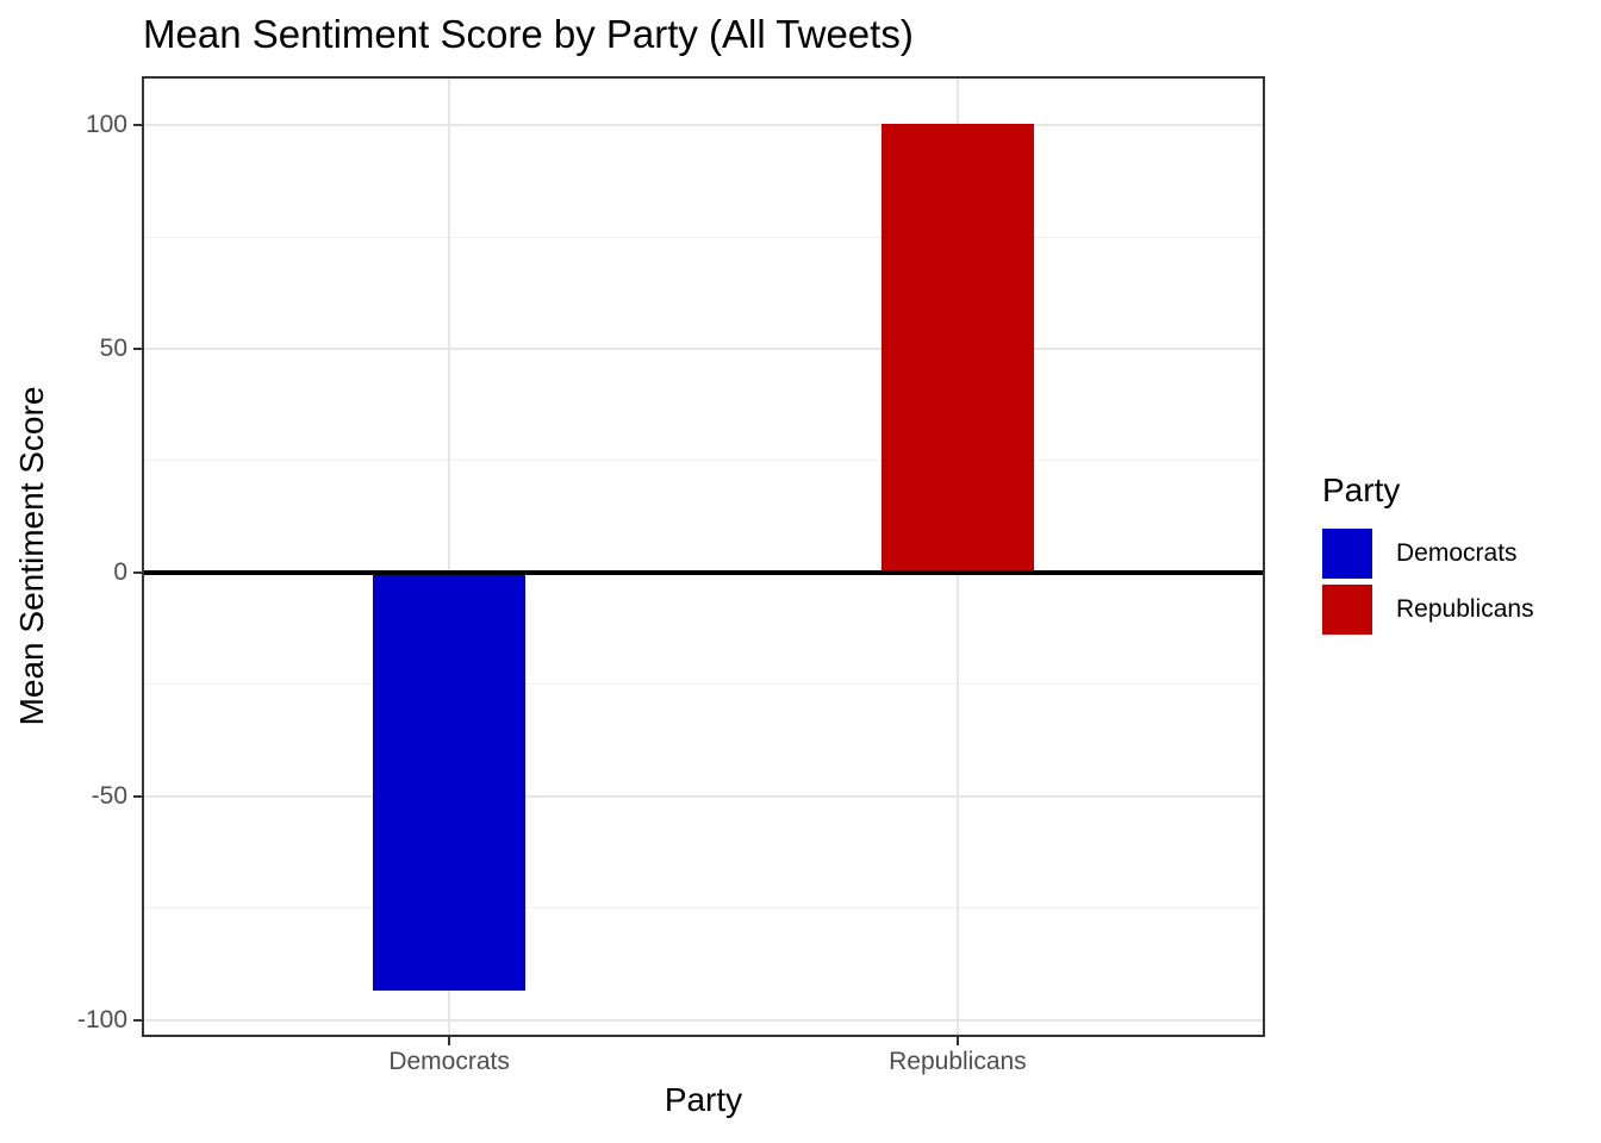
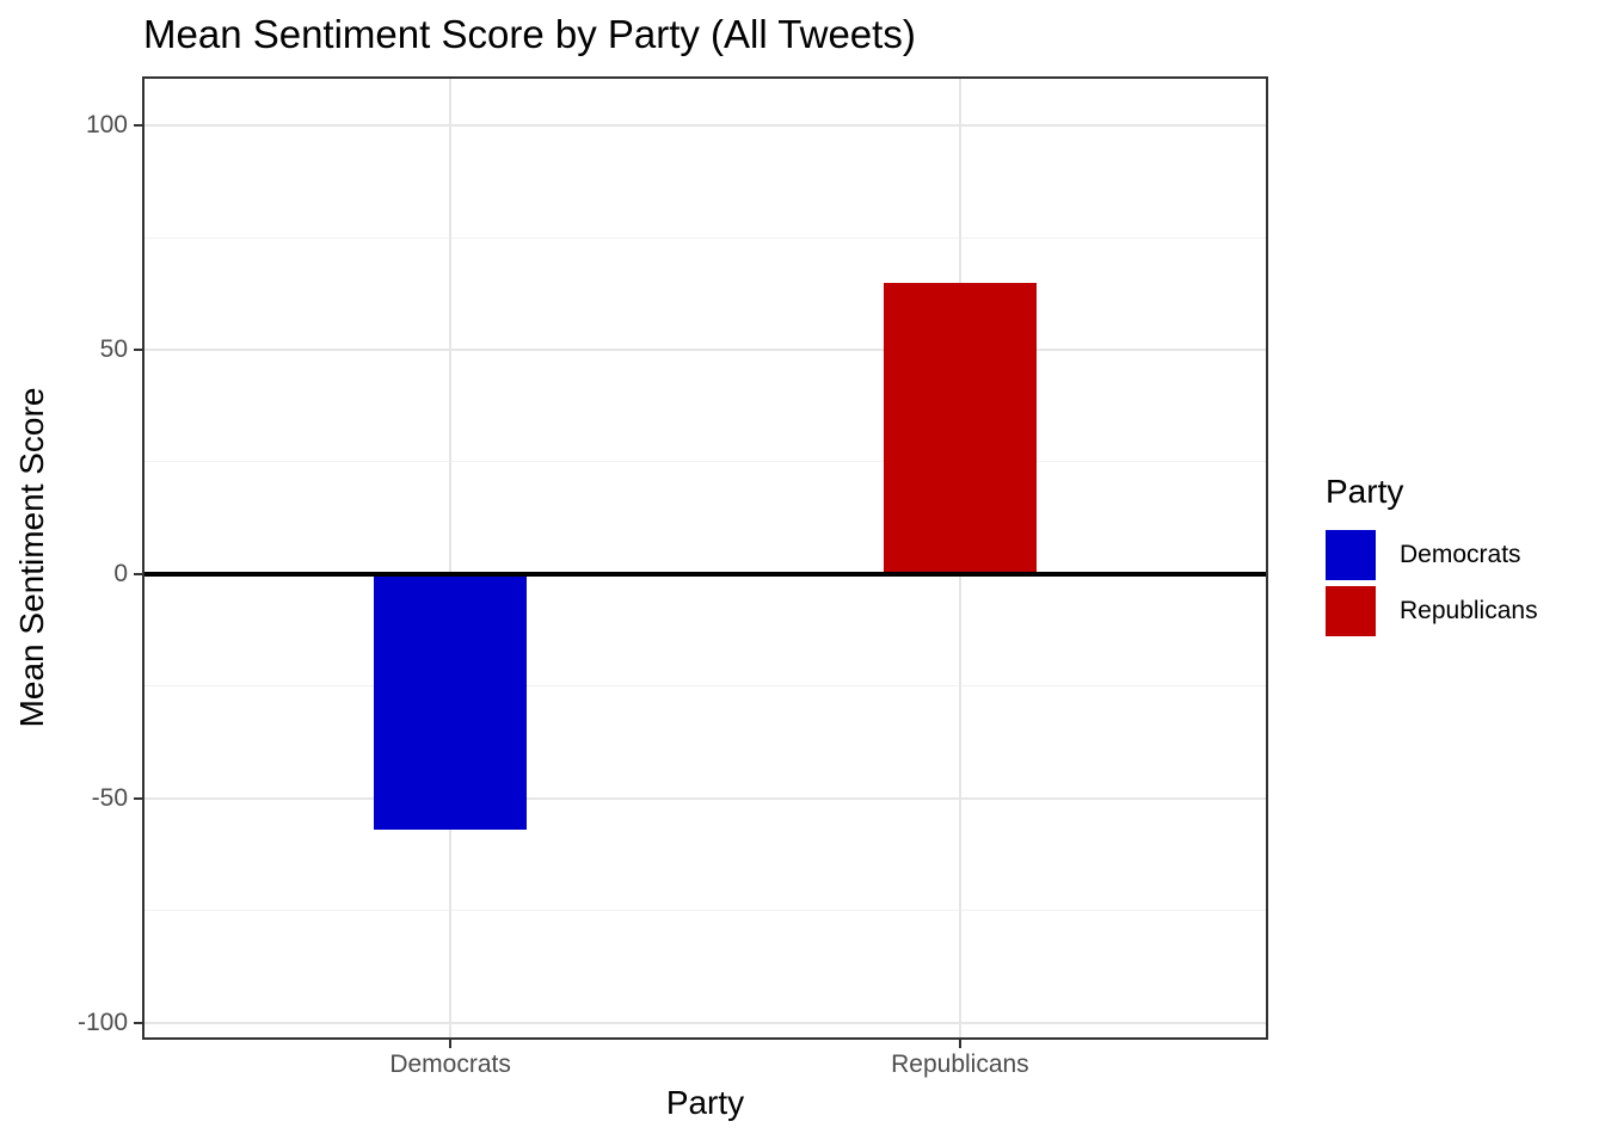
Democrats: -93 -> -57
Republicans: 100 -> 65
